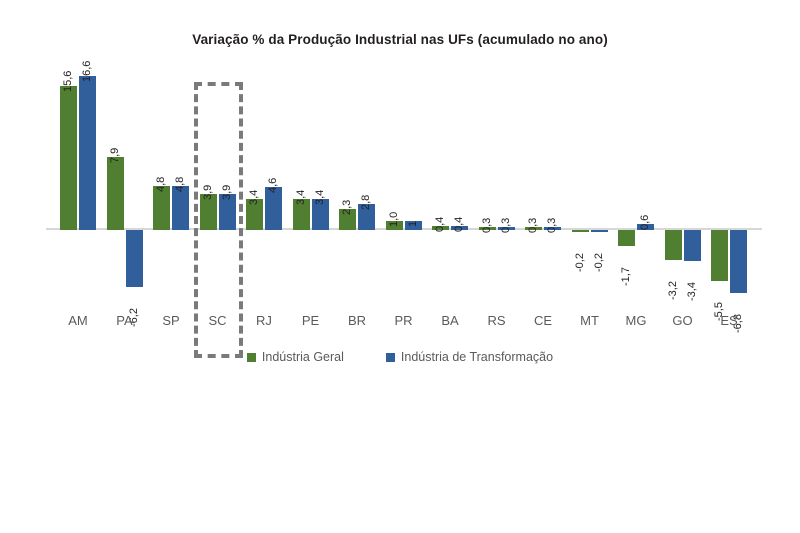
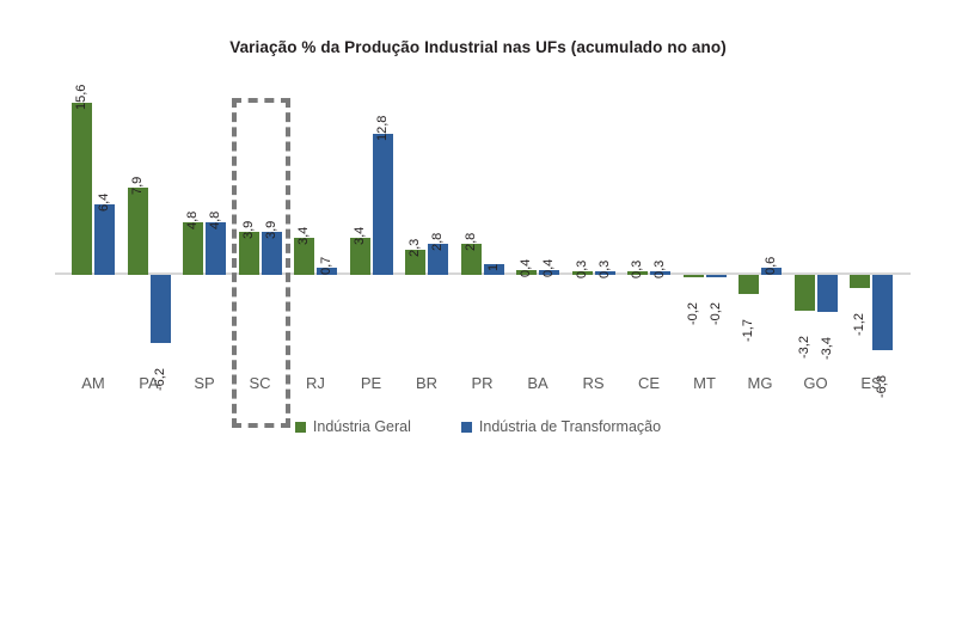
Indústria de Transformação/AM: 16,6 -> 6,4
Indústria de Transformação/RJ: 4,6 -> 0,7
Indústria de Transformação/PE: 3,4 -> 12,8
Indústria Geral/PR: 1,0 -> 2,8
Indústria Geral/ES: -5,5 -> -1,2
